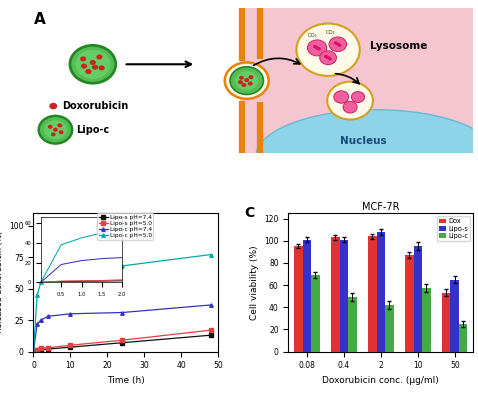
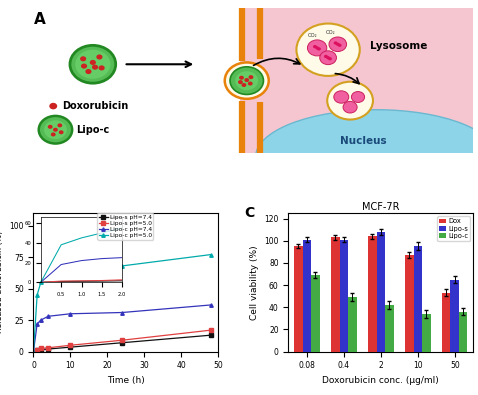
MCF-7R/Lipo-c/10: 57 -> 34
MCF-7R/Lipo-c/50: 25 -> 36
